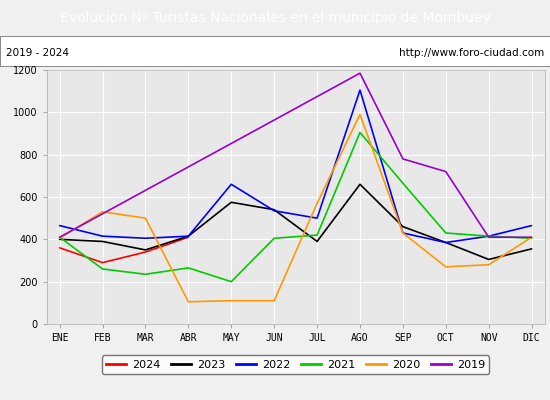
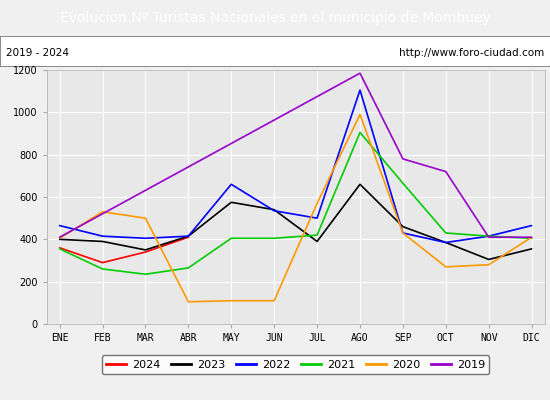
2021/ENE: 410 -> 355
2021/MAY: 200 -> 405
